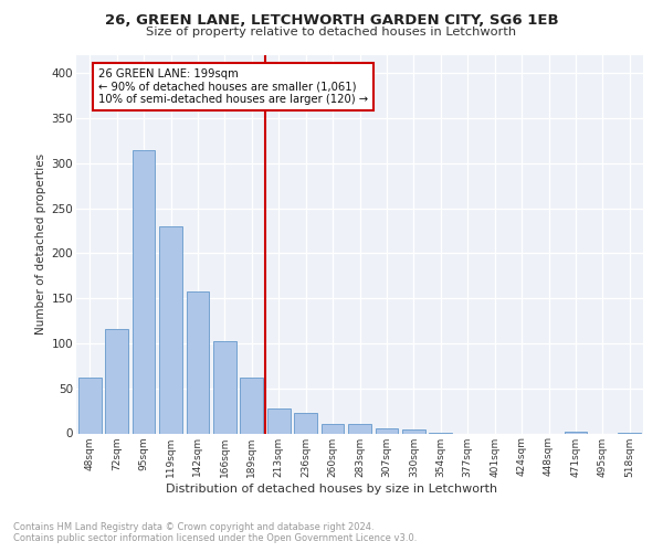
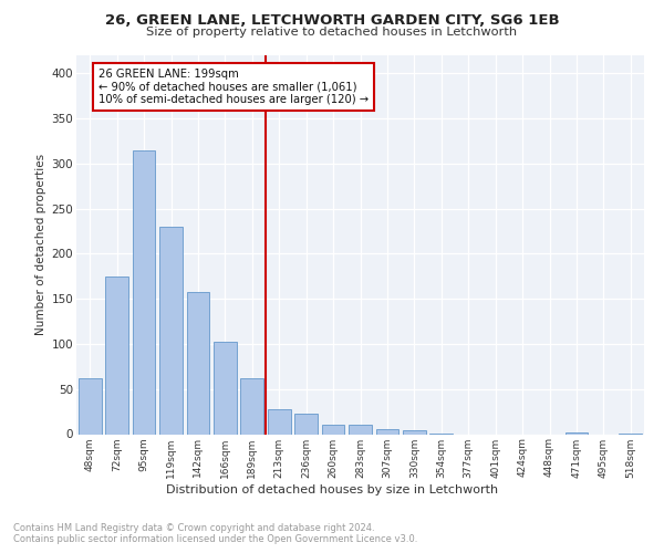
72sqm: 116 -> 175
